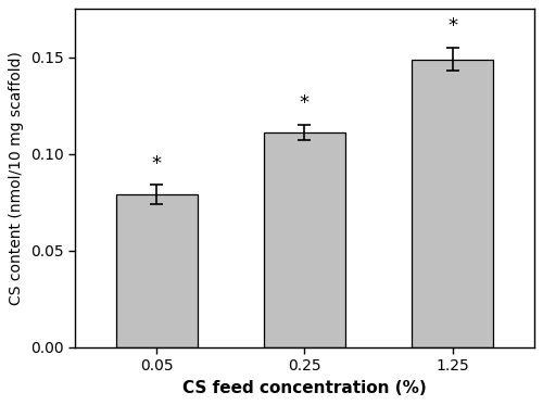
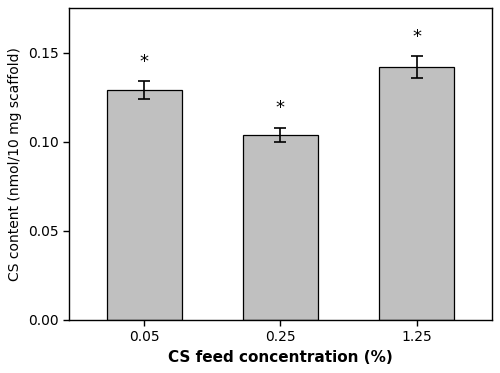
0.05: 0.079 -> 0.129
0.25: 0.111 -> 0.104
1.25: 0.149 -> 0.142
